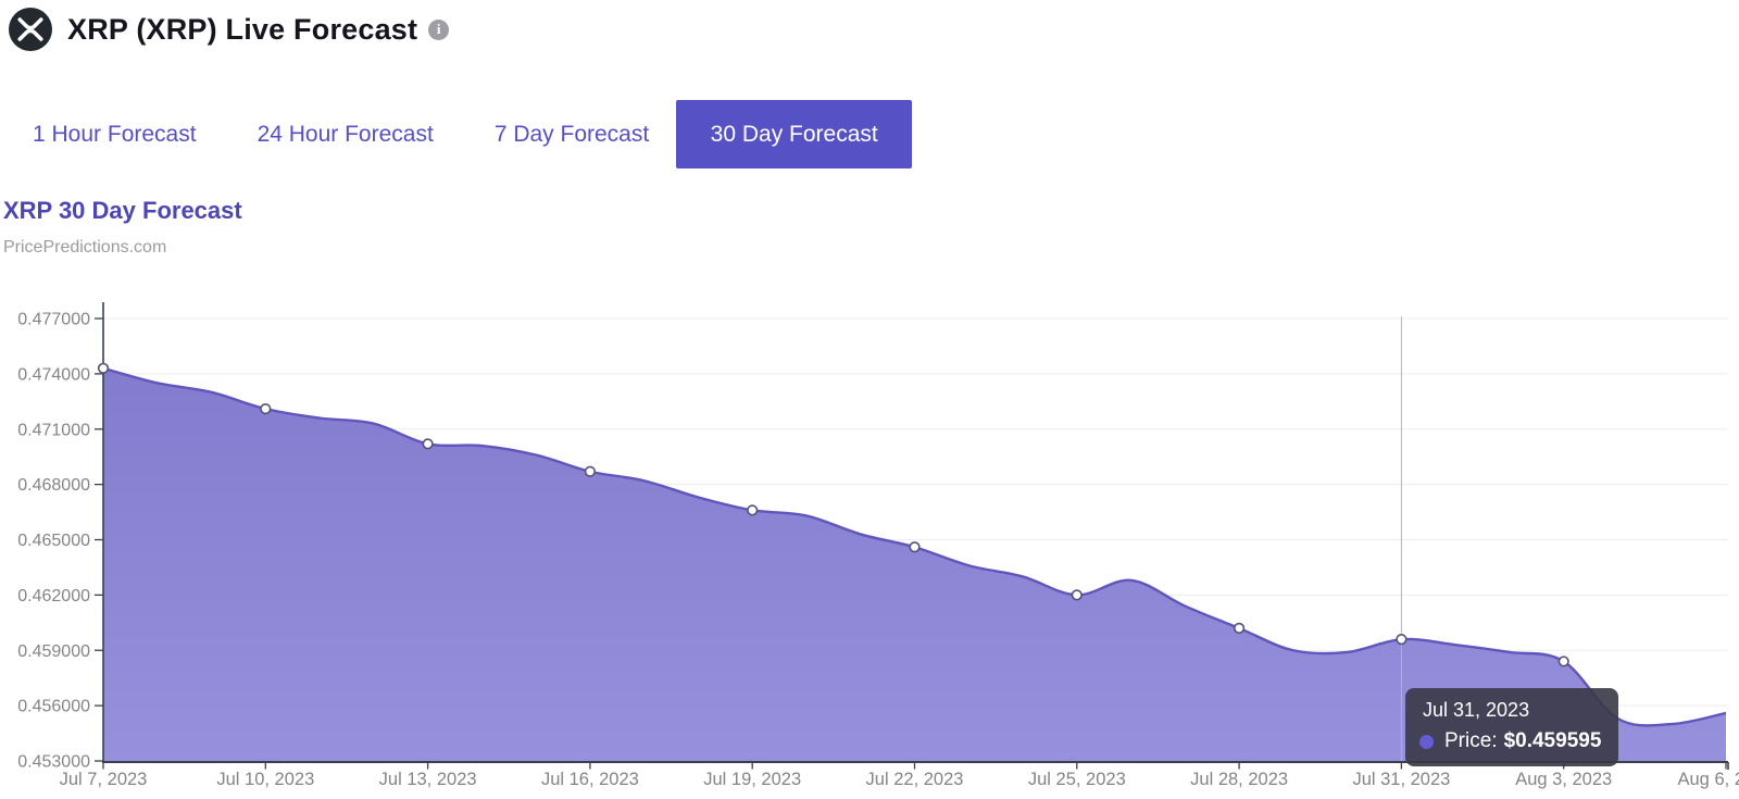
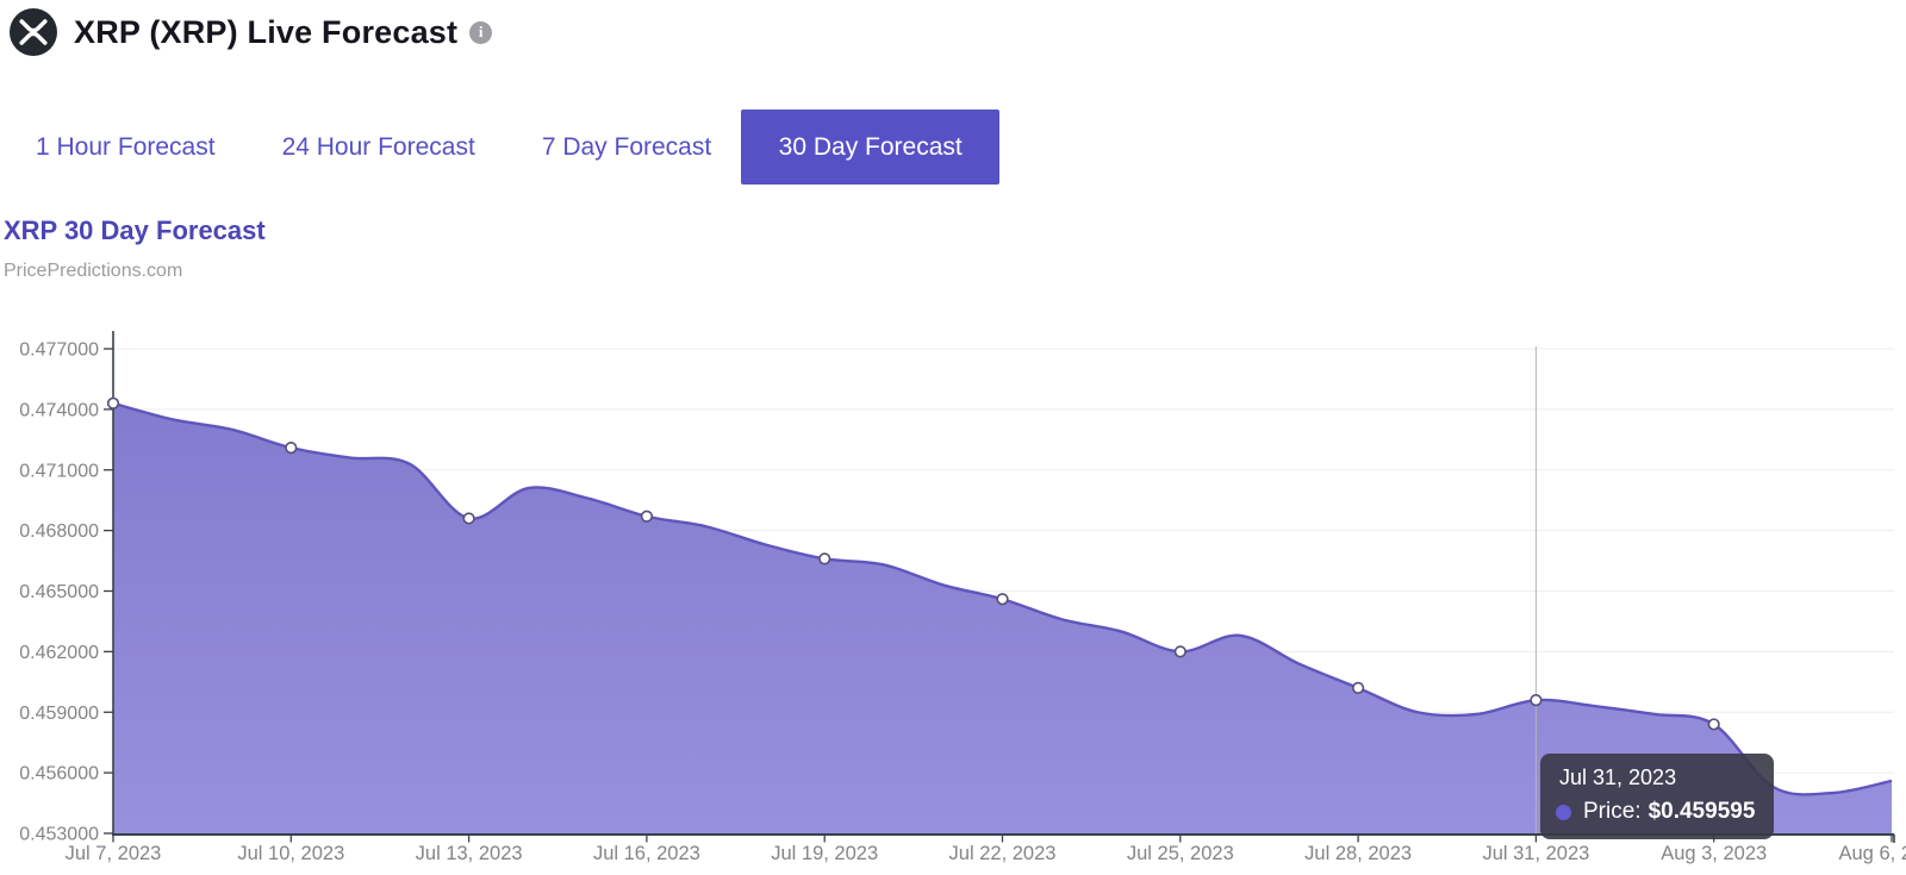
Jul 13, 2023: 0.4702 -> 0.4686
